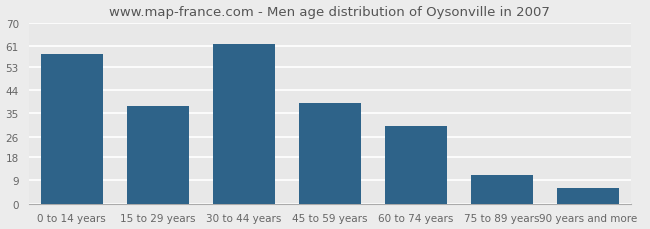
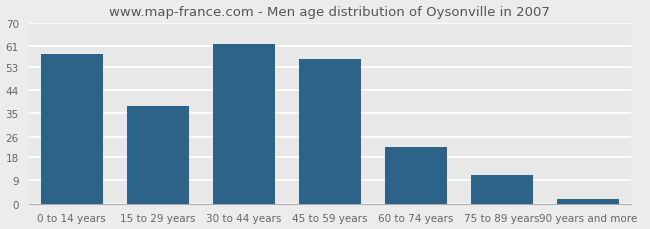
45 to 59 years: 39 -> 56
60 to 74 years: 30 -> 22
90 years and more: 6 -> 2
